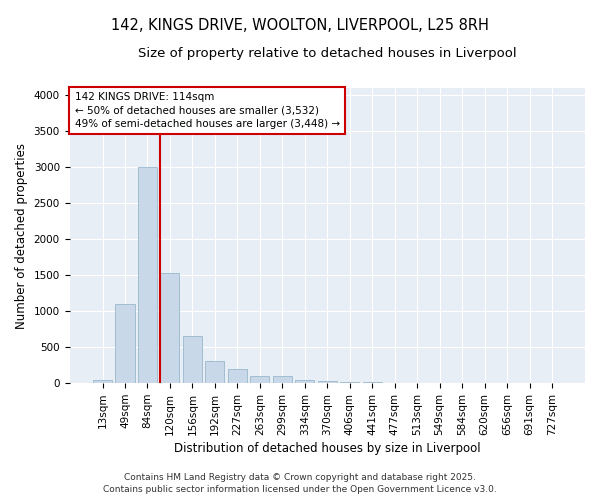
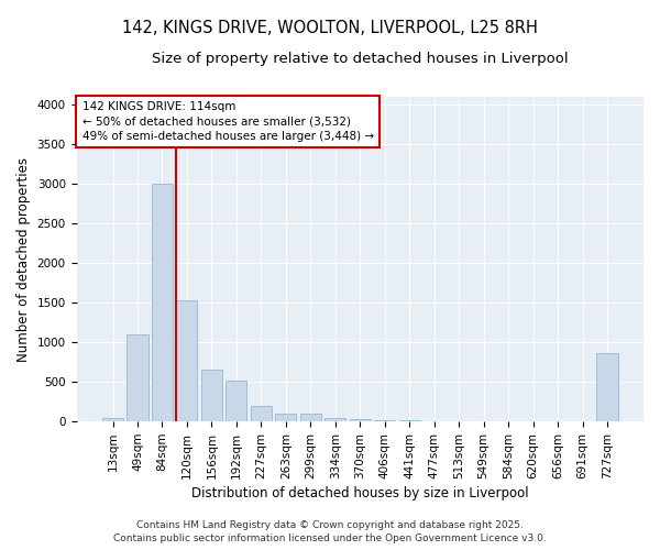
192sqm: 310 -> 520
727sqm: 0 -> 860
